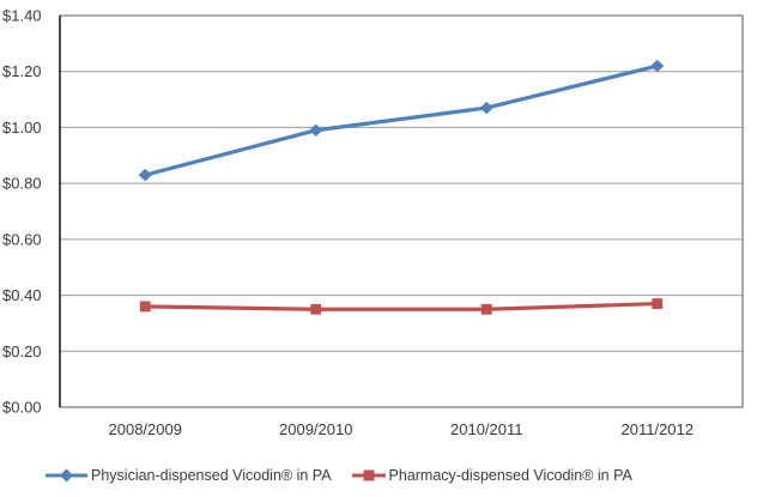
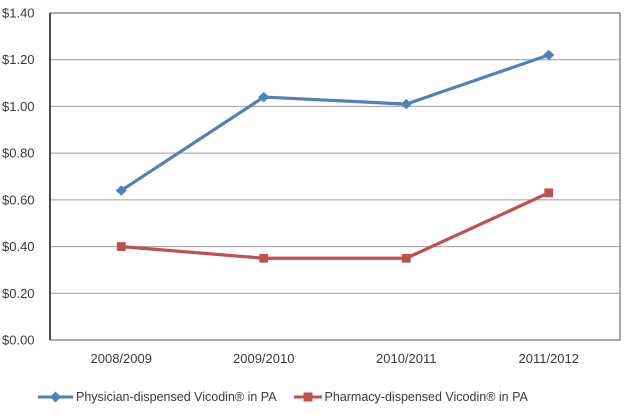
Physician-dispensed Vicodin® in PA/2008/2009: $0.83 -> $0.64
Pharmacy-dispensed Vicodin® in PA/2008/2009: $0.36 -> $0.40
Physician-dispensed Vicodin® in PA/2009/2010: $0.99 -> $1.04
Physician-dispensed Vicodin® in PA/2010/2011: $1.07 -> $1.01
Pharmacy-dispensed Vicodin® in PA/2011/2012: $0.37 -> $0.63
